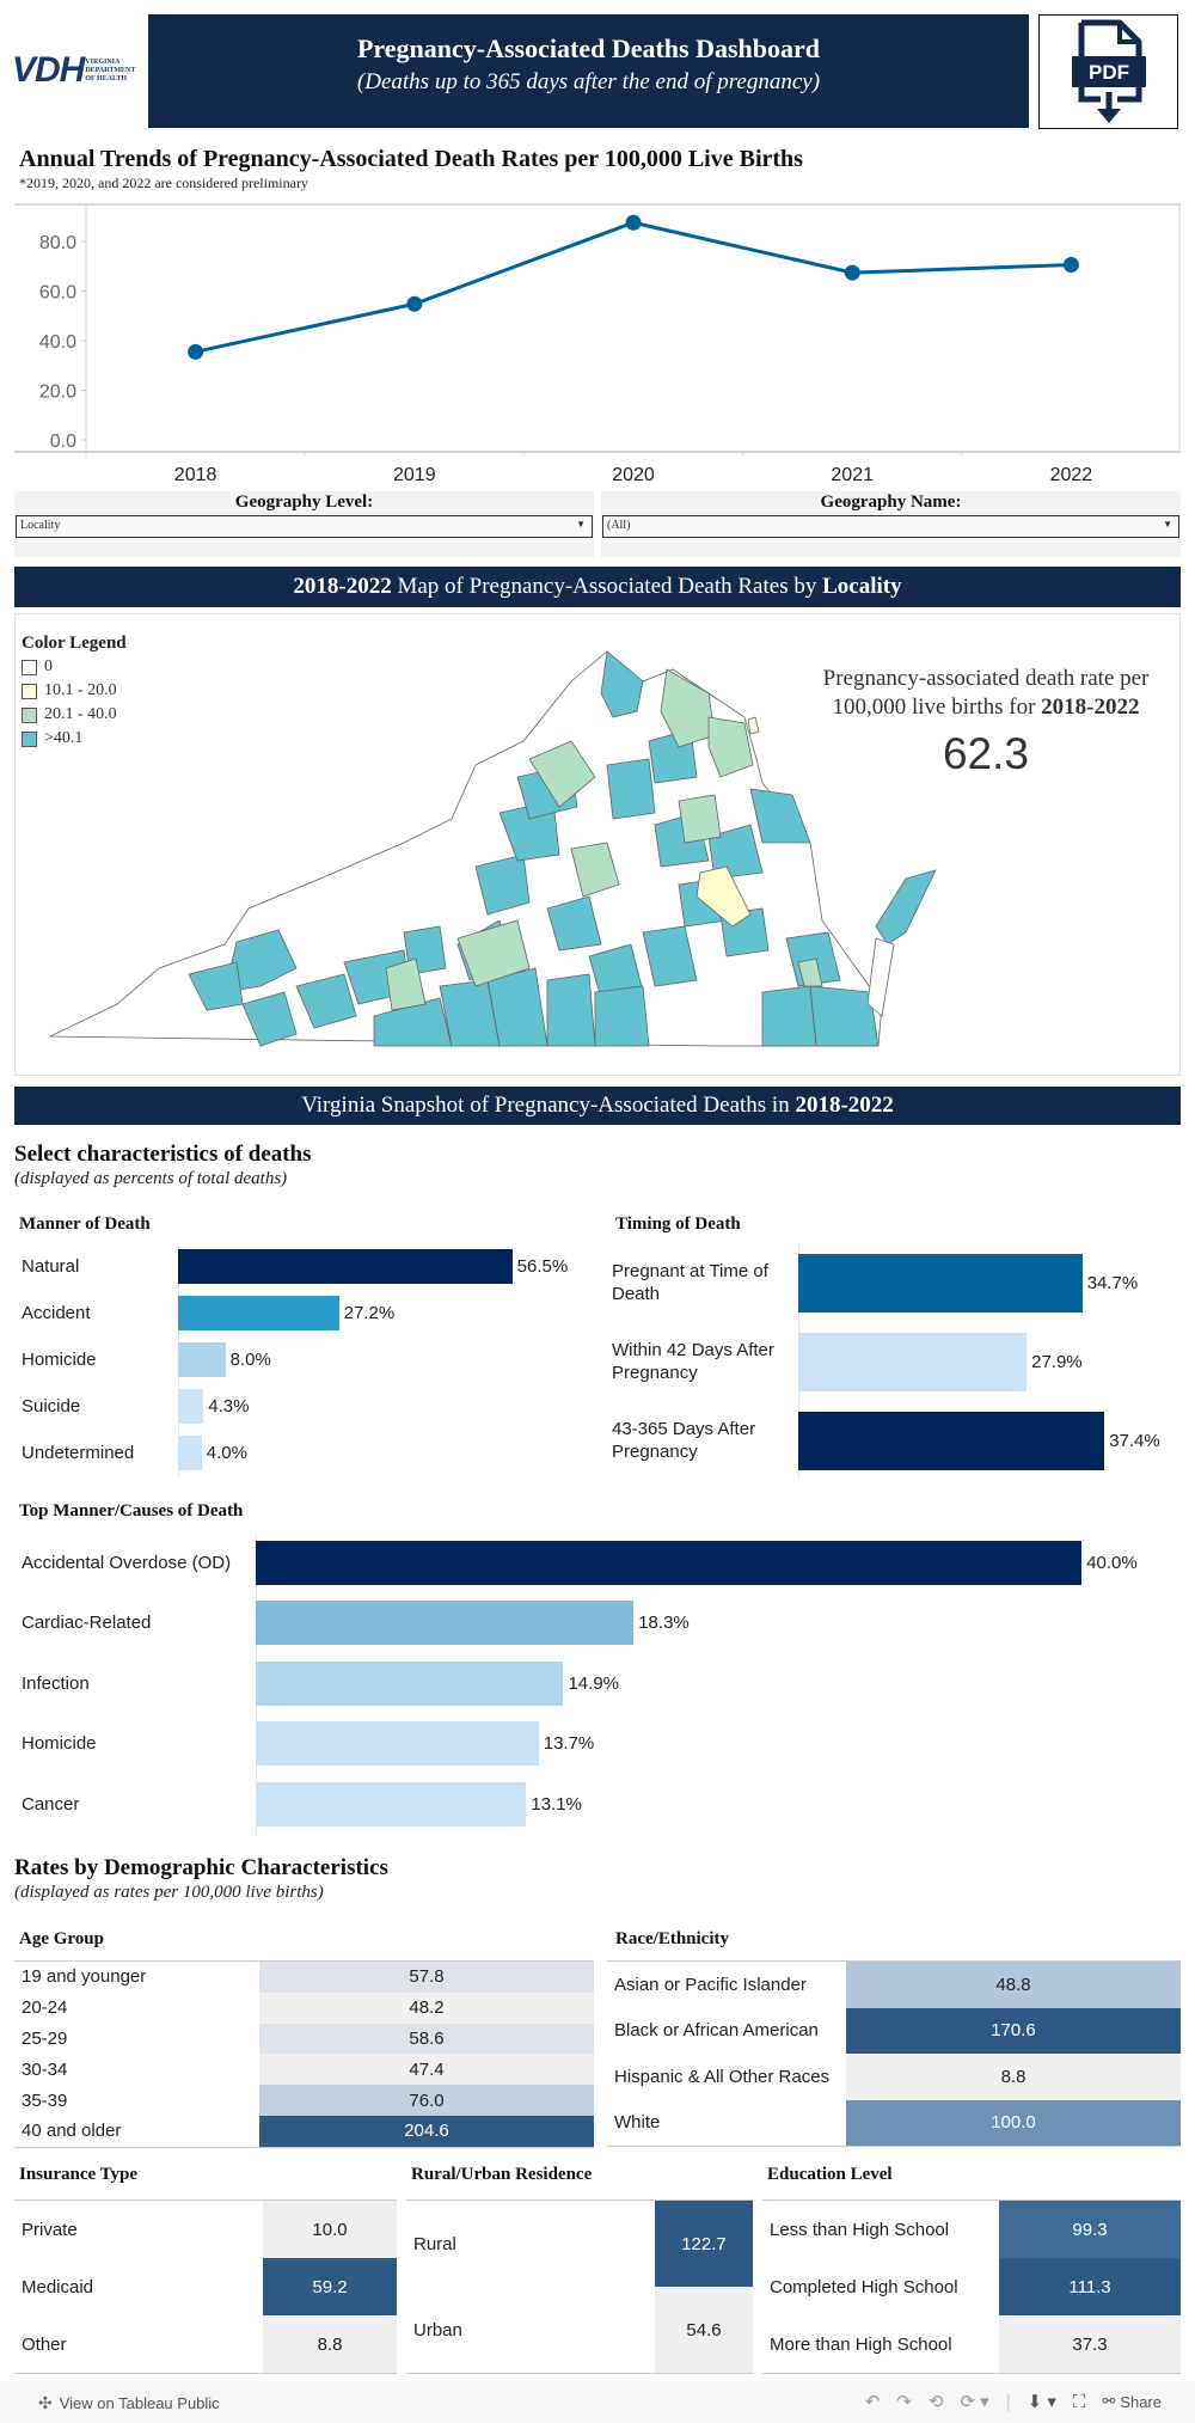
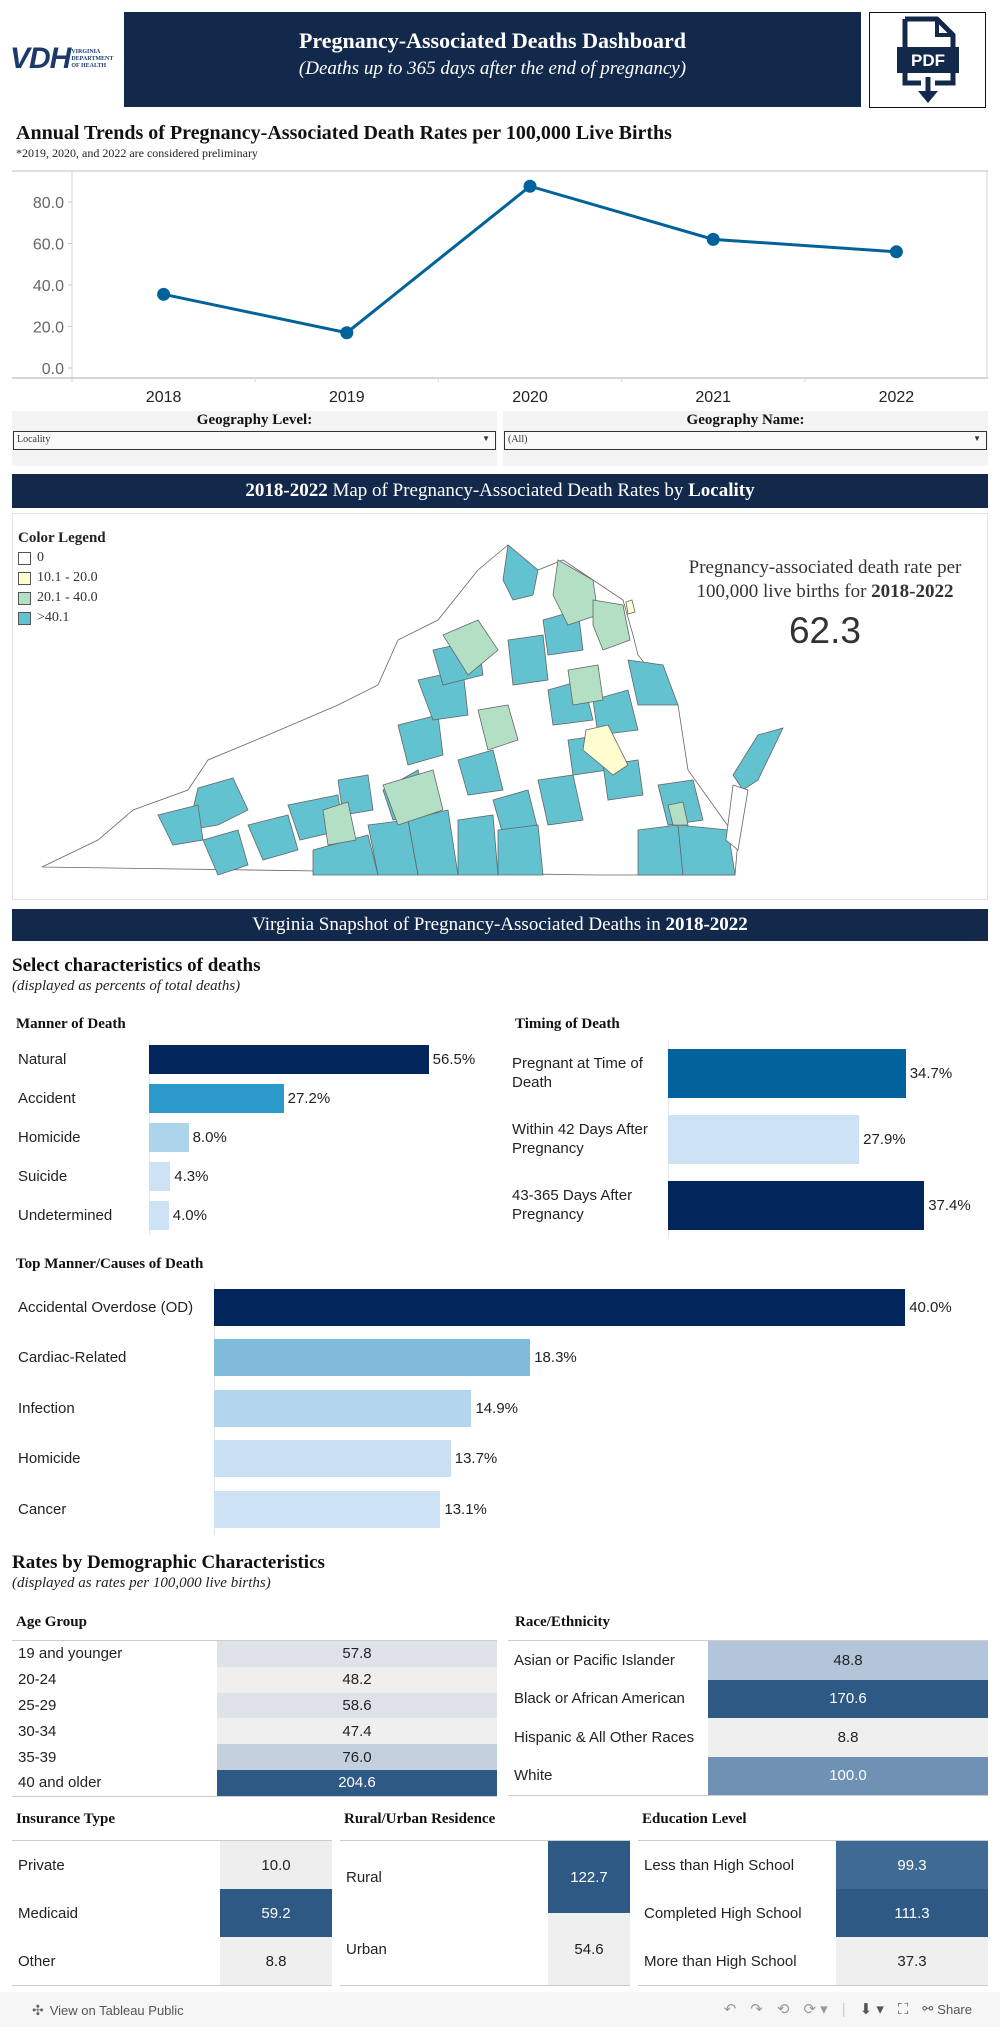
2019: 55 -> 17
2021: 67 -> 62
2022: 71 -> 56
